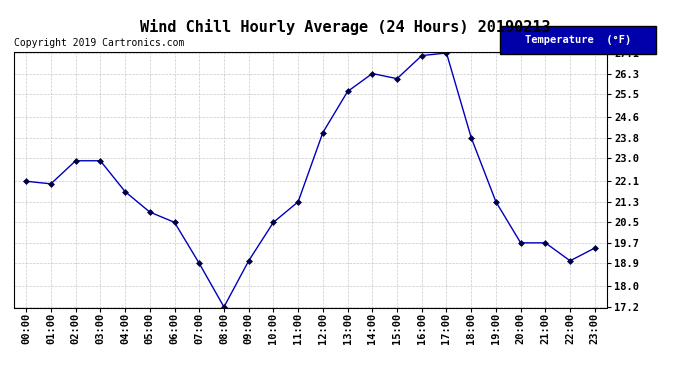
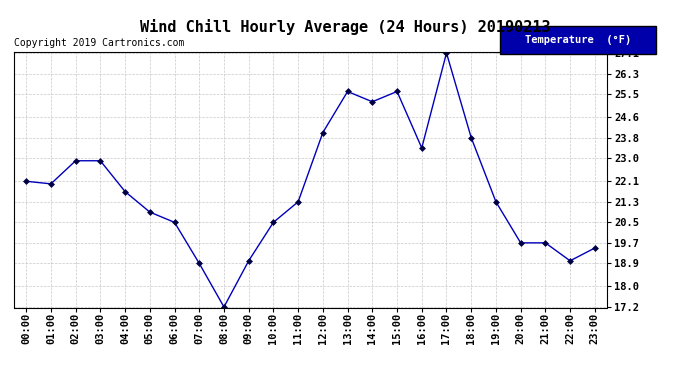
14:00: 26.3 -> 25.2
15:00: 26.1 -> 25.6
16:00: 27.0 -> 23.4
